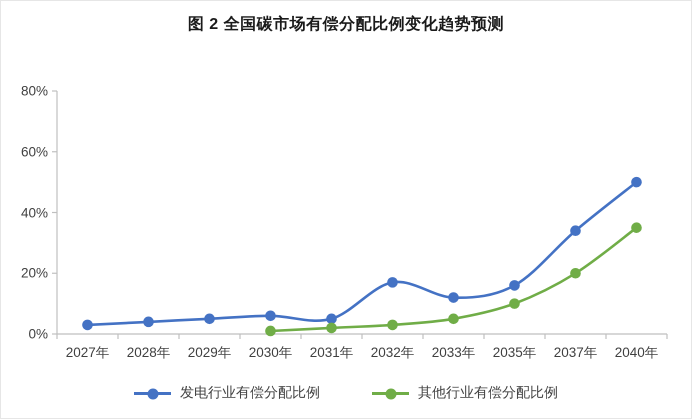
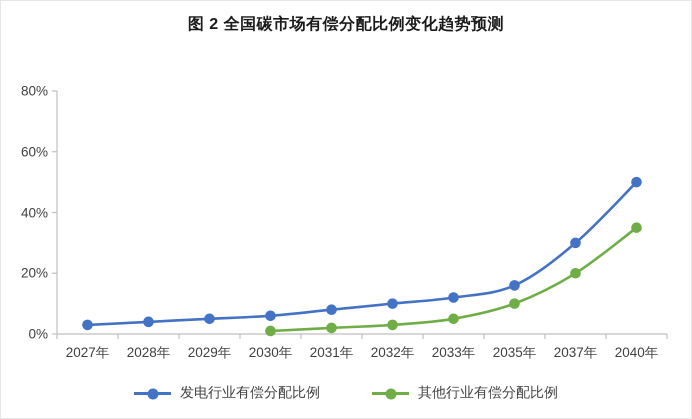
发电行业有偿分配比例/2031年: 5% -> 8%
发电行业有偿分配比例/2032年: 17% -> 10%
发电行业有偿分配比例/2037年: 34% -> 30%
